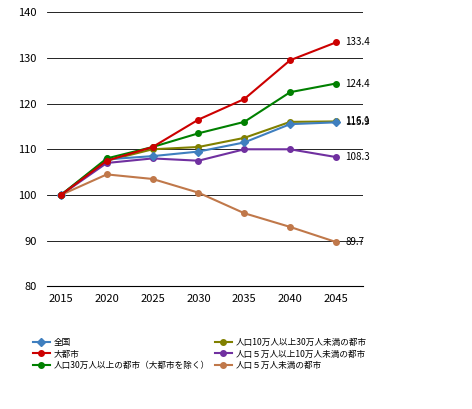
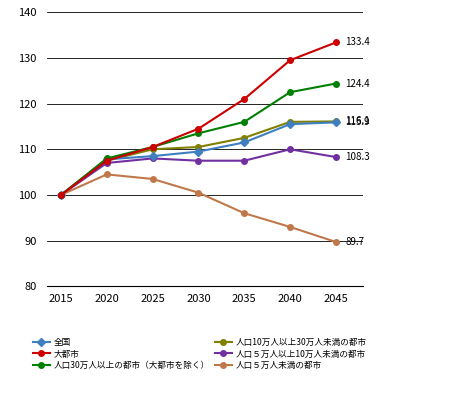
大都市/2030: 116.5 -> 114.5
人口５万人以上10万人未満の都市/2035: 110.0 -> 107.5
